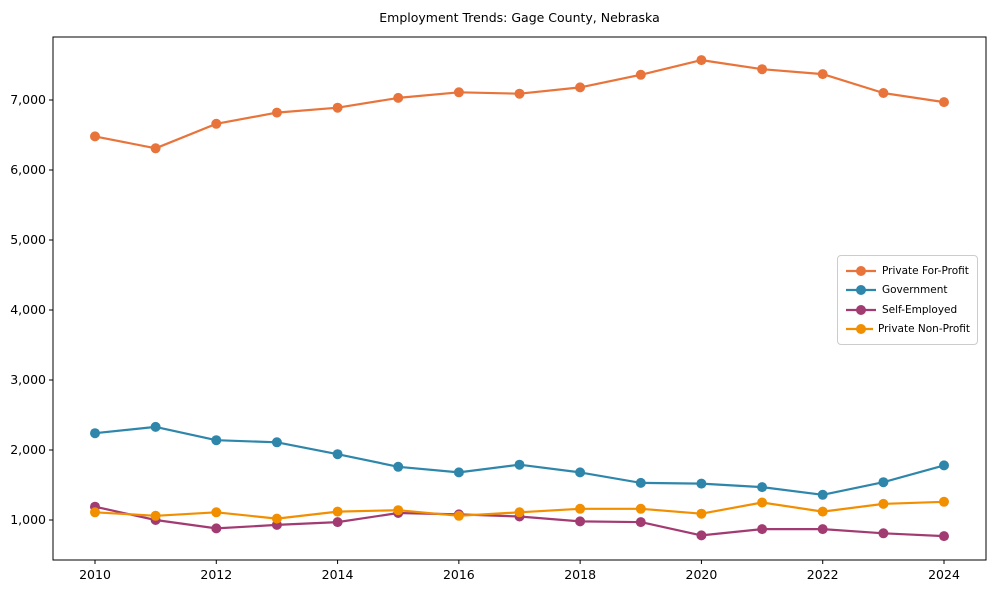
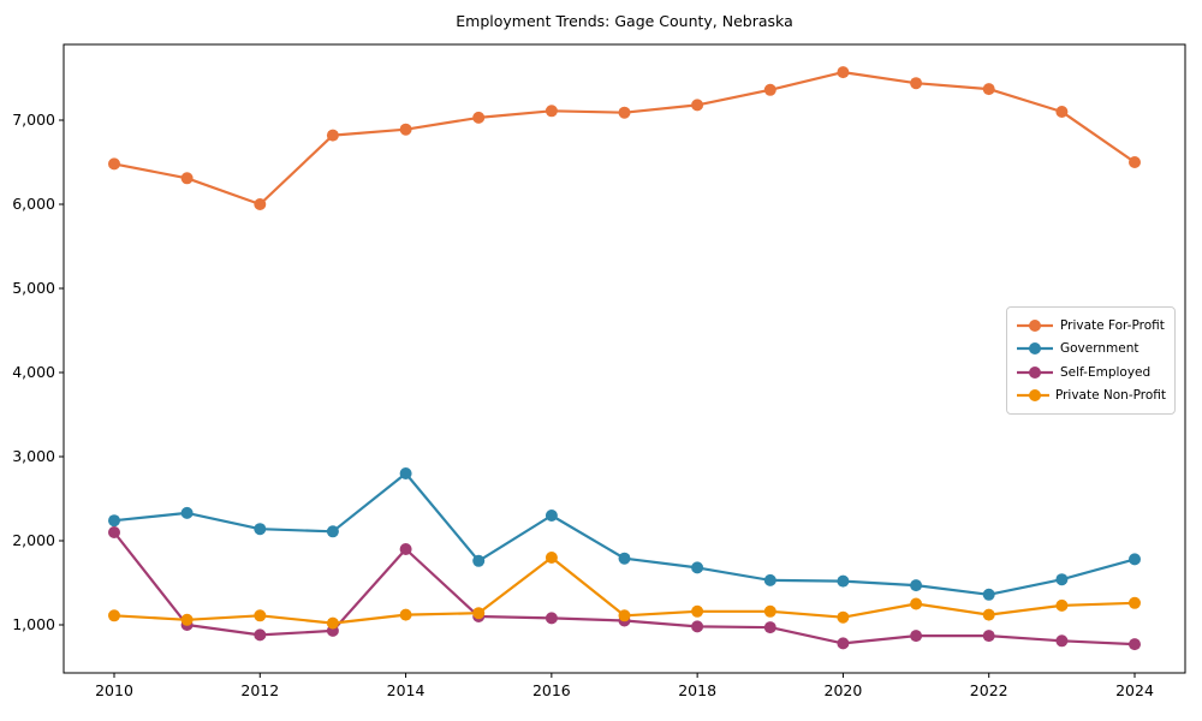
Self-Employed/2010: 1200 -> 2100
Private For-Profit/2012: 6700 -> 6000
Government/2014: 1900 -> 2800
Self-Employed/2014: 1000 -> 1900
Government/2016: 1700 -> 2300
Private Non-Profit/2016: 1100 -> 1800
Private For-Profit/2024: 7000 -> 6500
